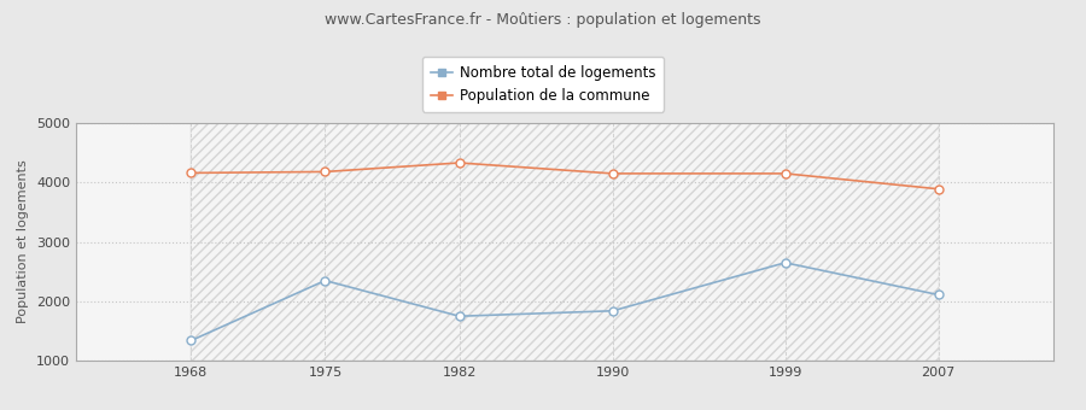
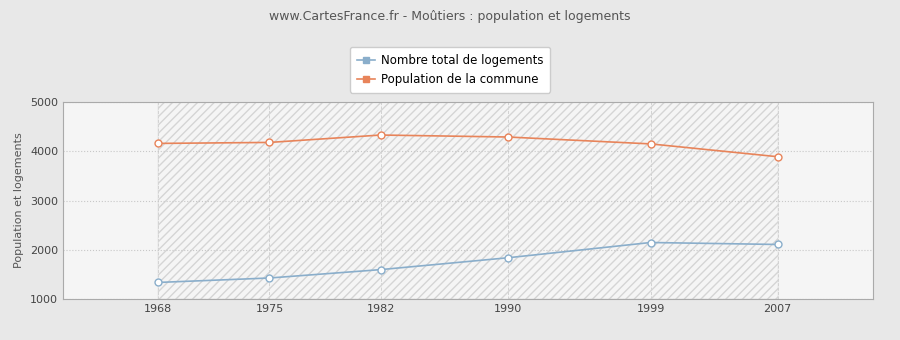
Nombre total de logements/1975: 2350 -> 1430
Nombre total de logements/1982: 1750 -> 1600
Population de la commune/1990: 4150 -> 4290
Nombre total de logements/1999: 2650 -> 2150
